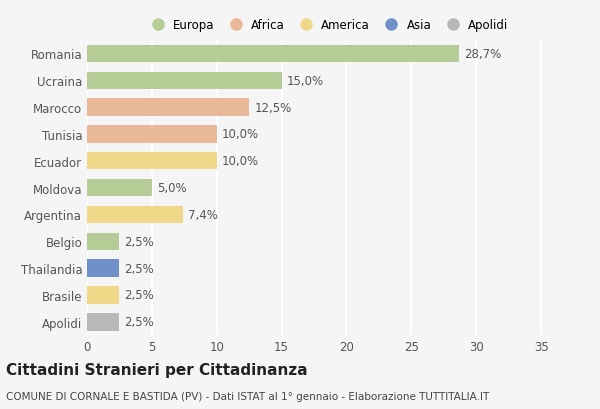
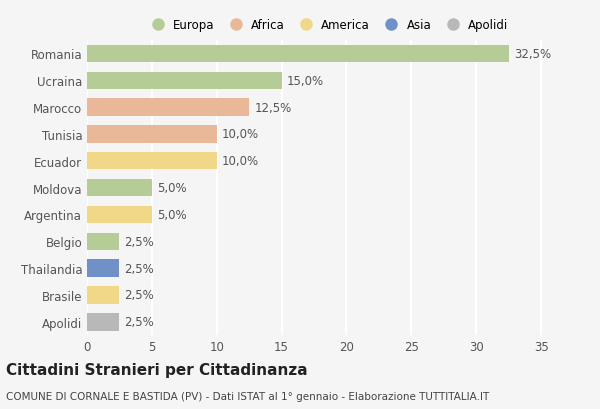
Romania: 28,7% -> 32,5%
Argentina: 7,4% -> 5,0%
